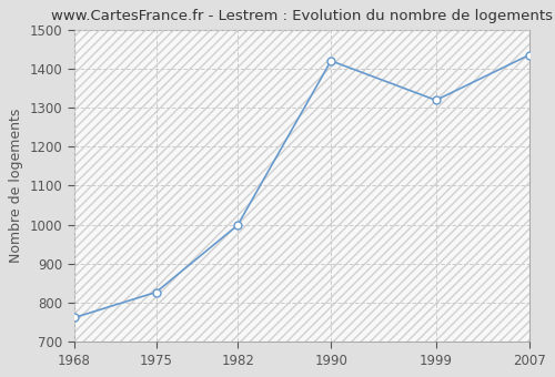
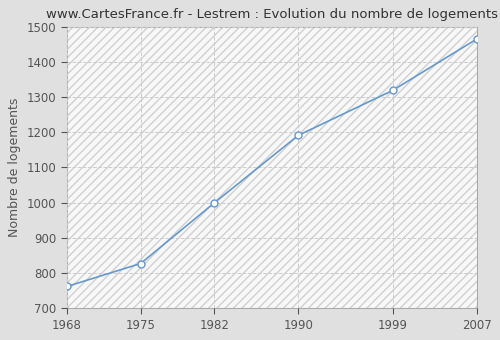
1990: 1420 -> 1191
2007: 1435 -> 1465
